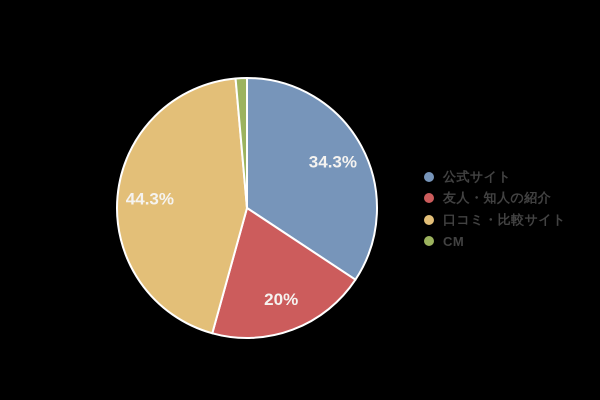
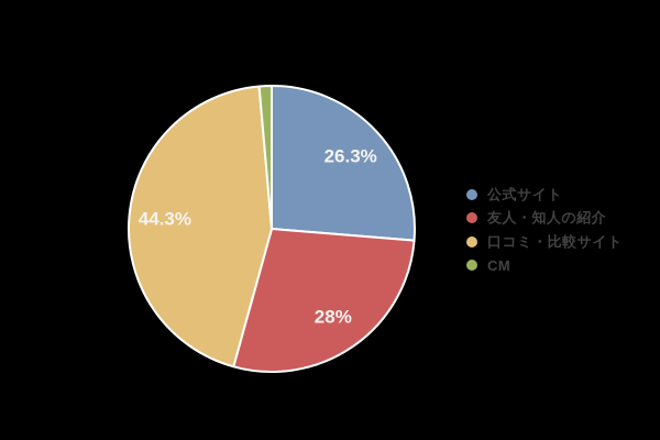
公式サイト: 34.3% -> 26.3%
友人・知人の紹介: 20% -> 28%
